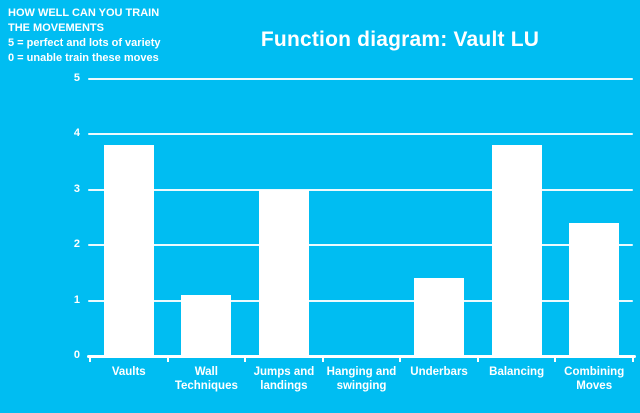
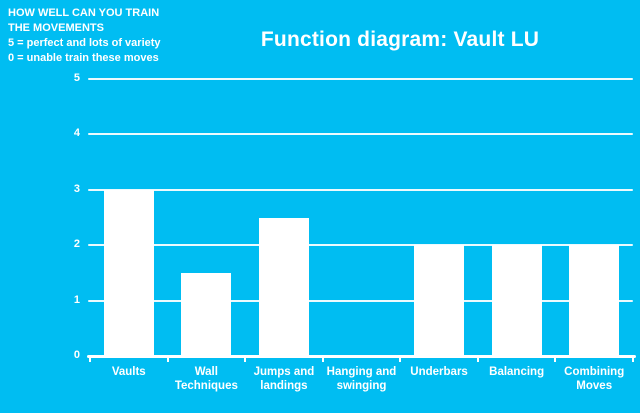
Vaults: 3.8 -> 3.0
Wall Techniques: 1.1 -> 1.5
Jumps and landings: 3.0 -> 2.5
Underbars: 1.4 -> 2.0
Balancing: 3.8 -> 2.0
Combining Moves: 2.4 -> 2.0
